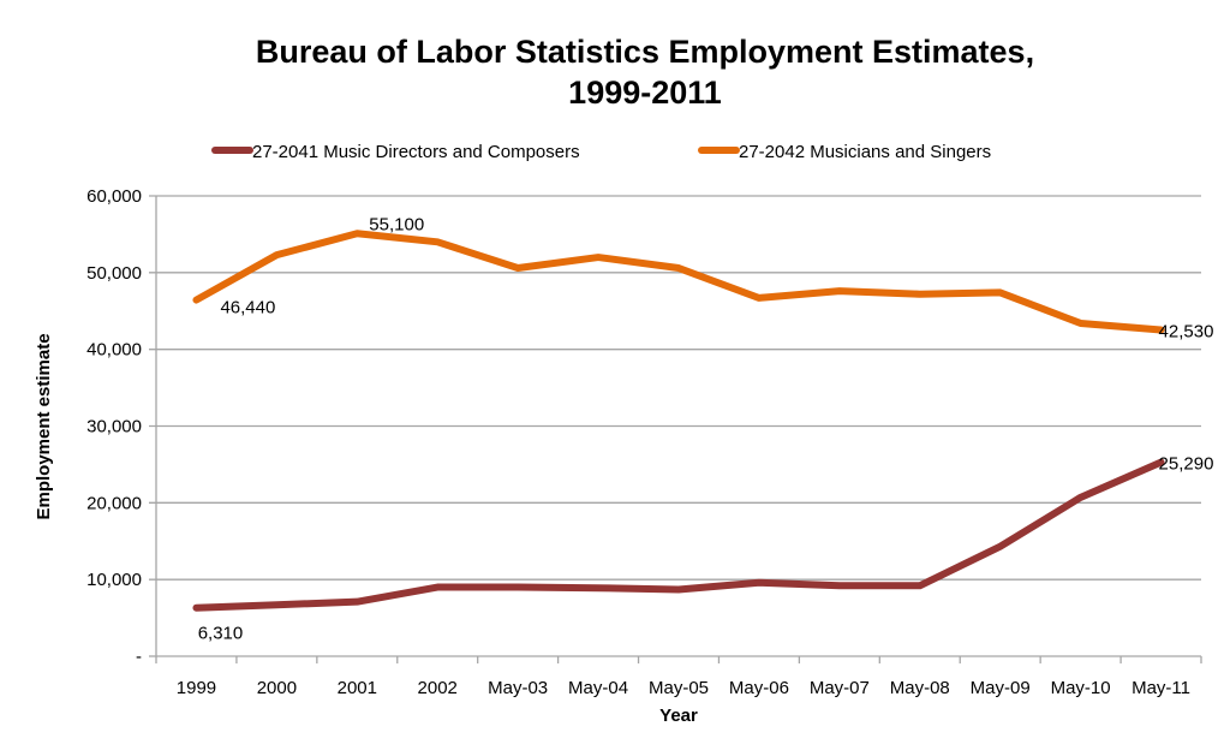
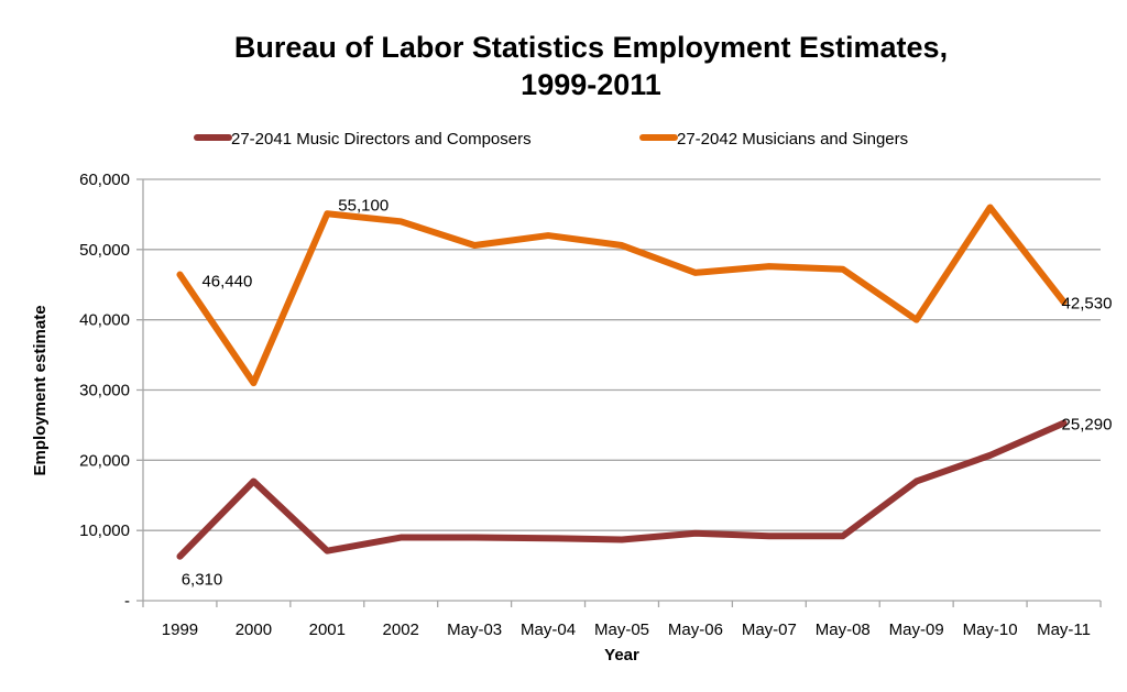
27-2041 Music Directors and Composers/2000: 7000 -> 17000
27-2042 Musicians and Singers/2000: 52000 -> 31000
27-2041 Music Directors and Composers/May-09: 14000 -> 17000
27-2042 Musicians and Singers/May-09: 47000 -> 40000
27-2042 Musicians and Singers/May-10: 43000 -> 56000
